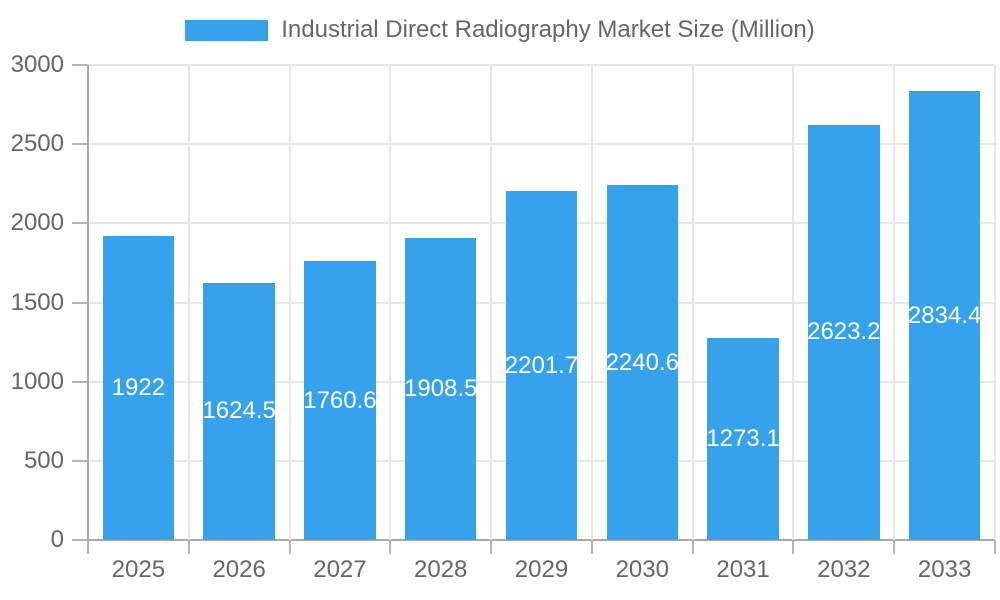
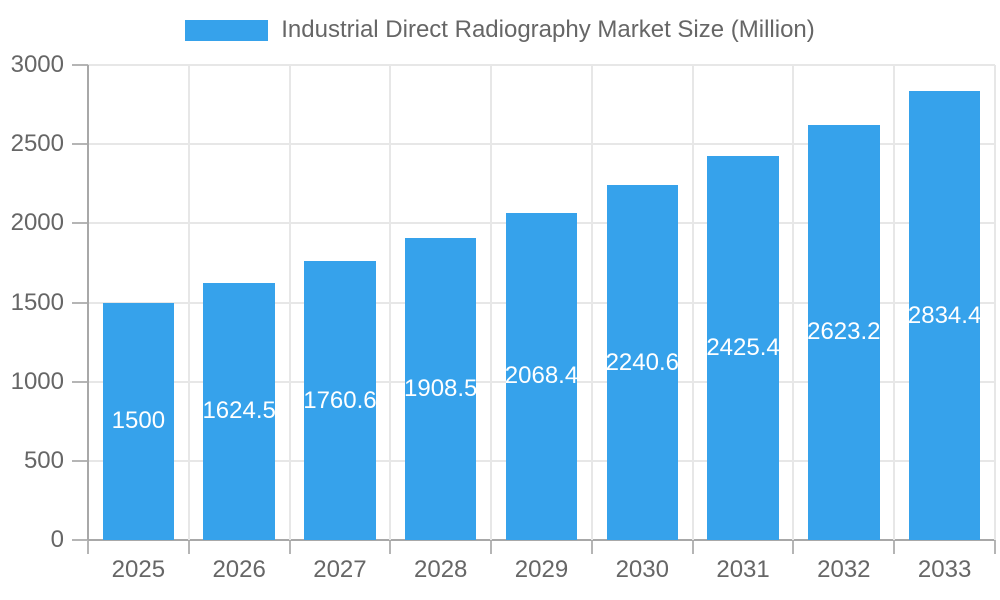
2025: 1922 -> 1500
2029: 2201.7 -> 2068.4
2031: 1273.1 -> 2425.4
